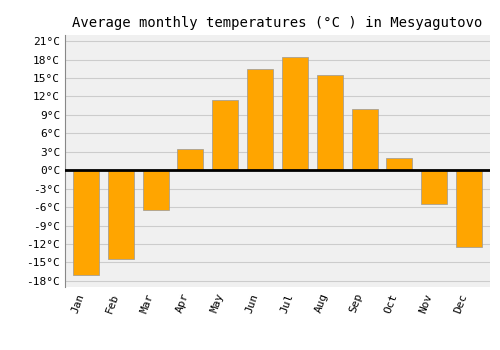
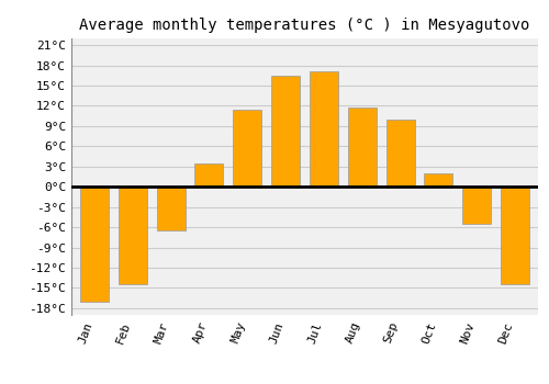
Jul: 18.5°C -> 17.2°C
Aug: 15.5°C -> 11.8°C
Dec: -12.5°C -> -14.4°C
